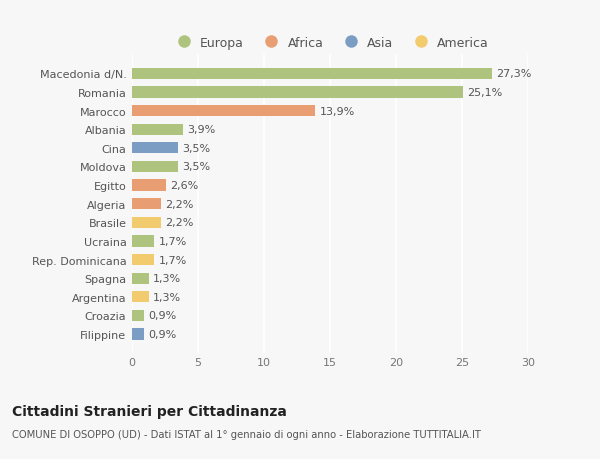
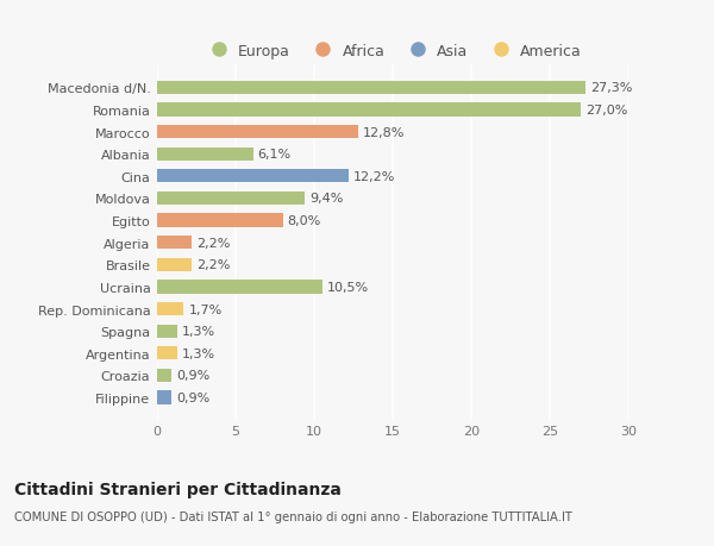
Romania: 25,1% -> 27,0%
Marocco: 13,9% -> 12,8%
Albania: 3,9% -> 6,1%
Cina: 3,5% -> 12,2%
Moldova: 3,5% -> 9,4%
Egitto: 2,6% -> 8,0%
Ucraina: 1,7% -> 10,5%
